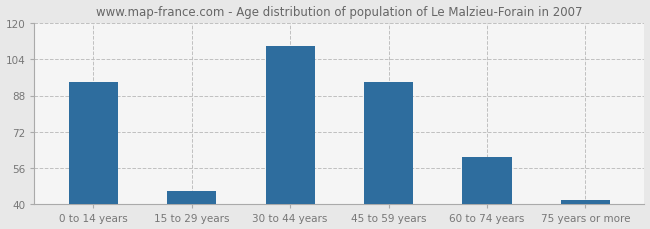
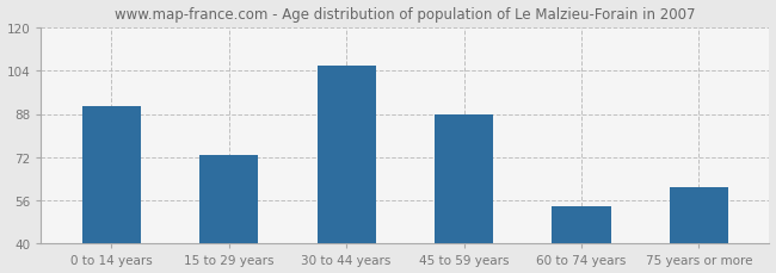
0 to 14 years: 94 -> 91
15 to 29 years: 46 -> 73
30 to 44 years: 110 -> 106
45 to 59 years: 94 -> 88
60 to 74 years: 61 -> 54
75 years or more: 42 -> 61
